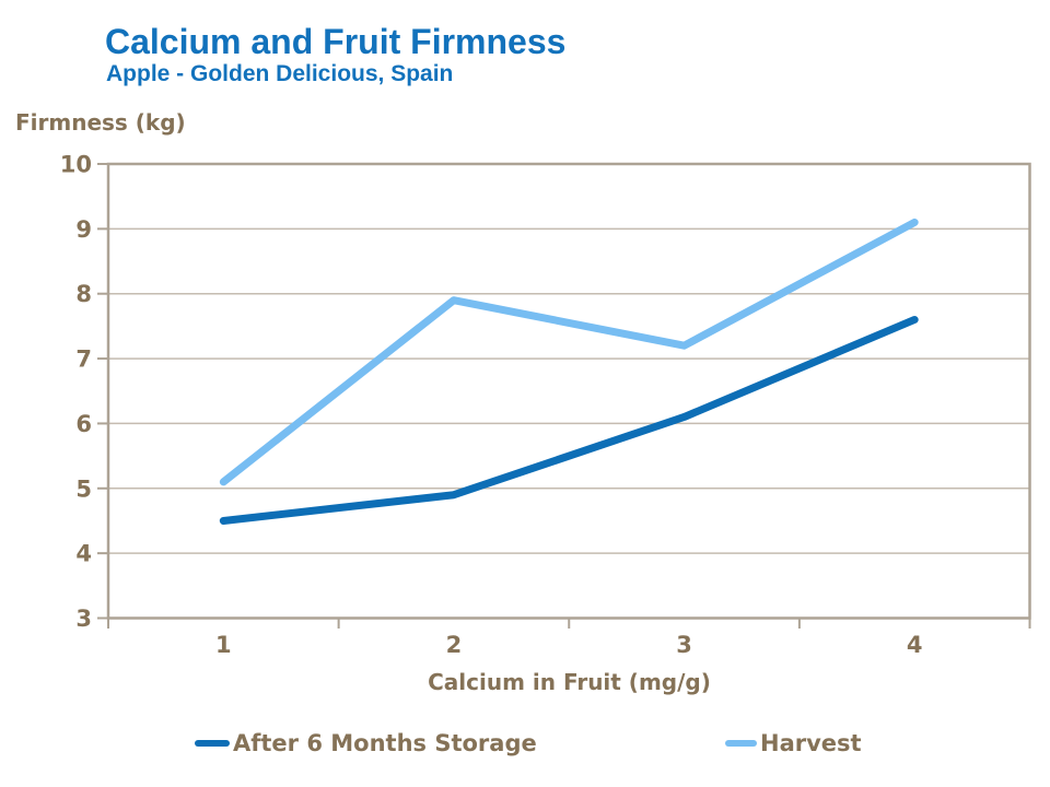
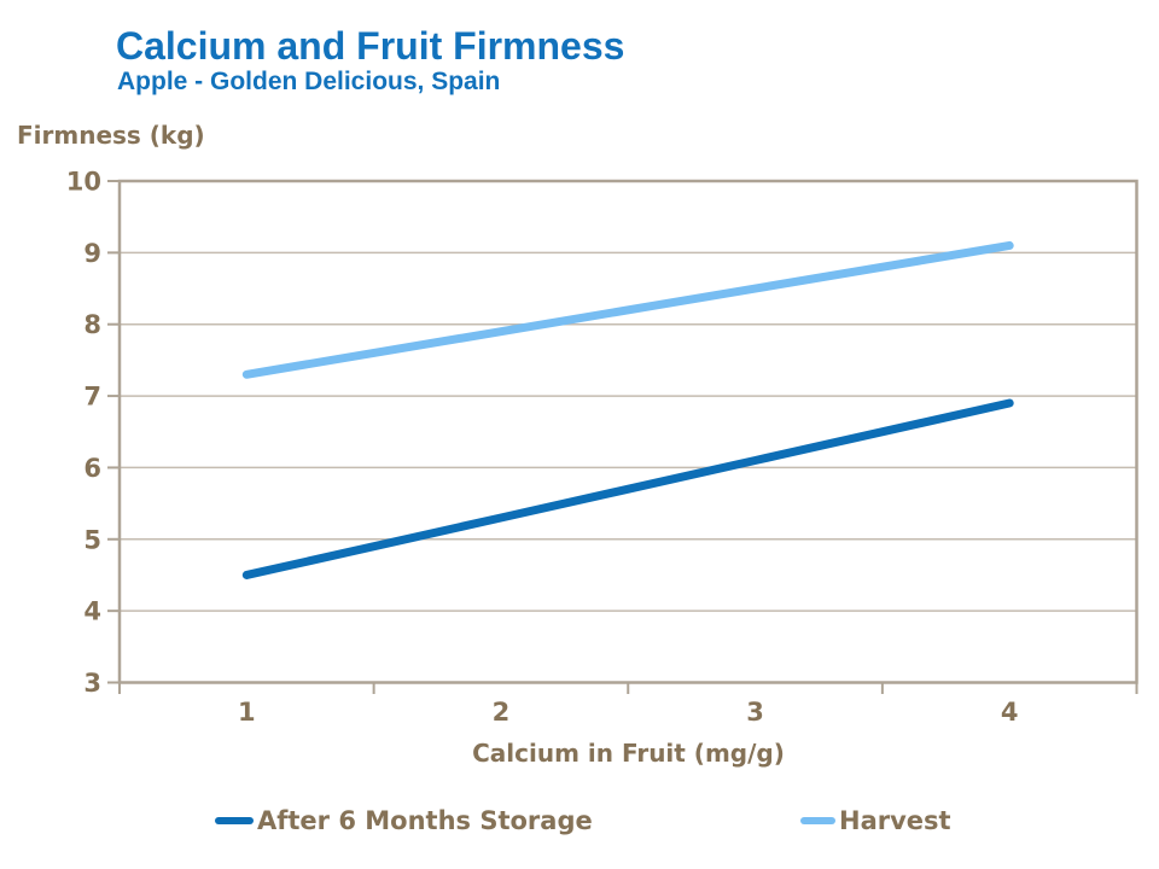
Harvest/1: 5.1 -> 7.3
After 6 Months Storage/2: 4.9 -> 5.3
Harvest/3: 7.2 -> 8.5
After 6 Months Storage/4: 7.6 -> 6.9
